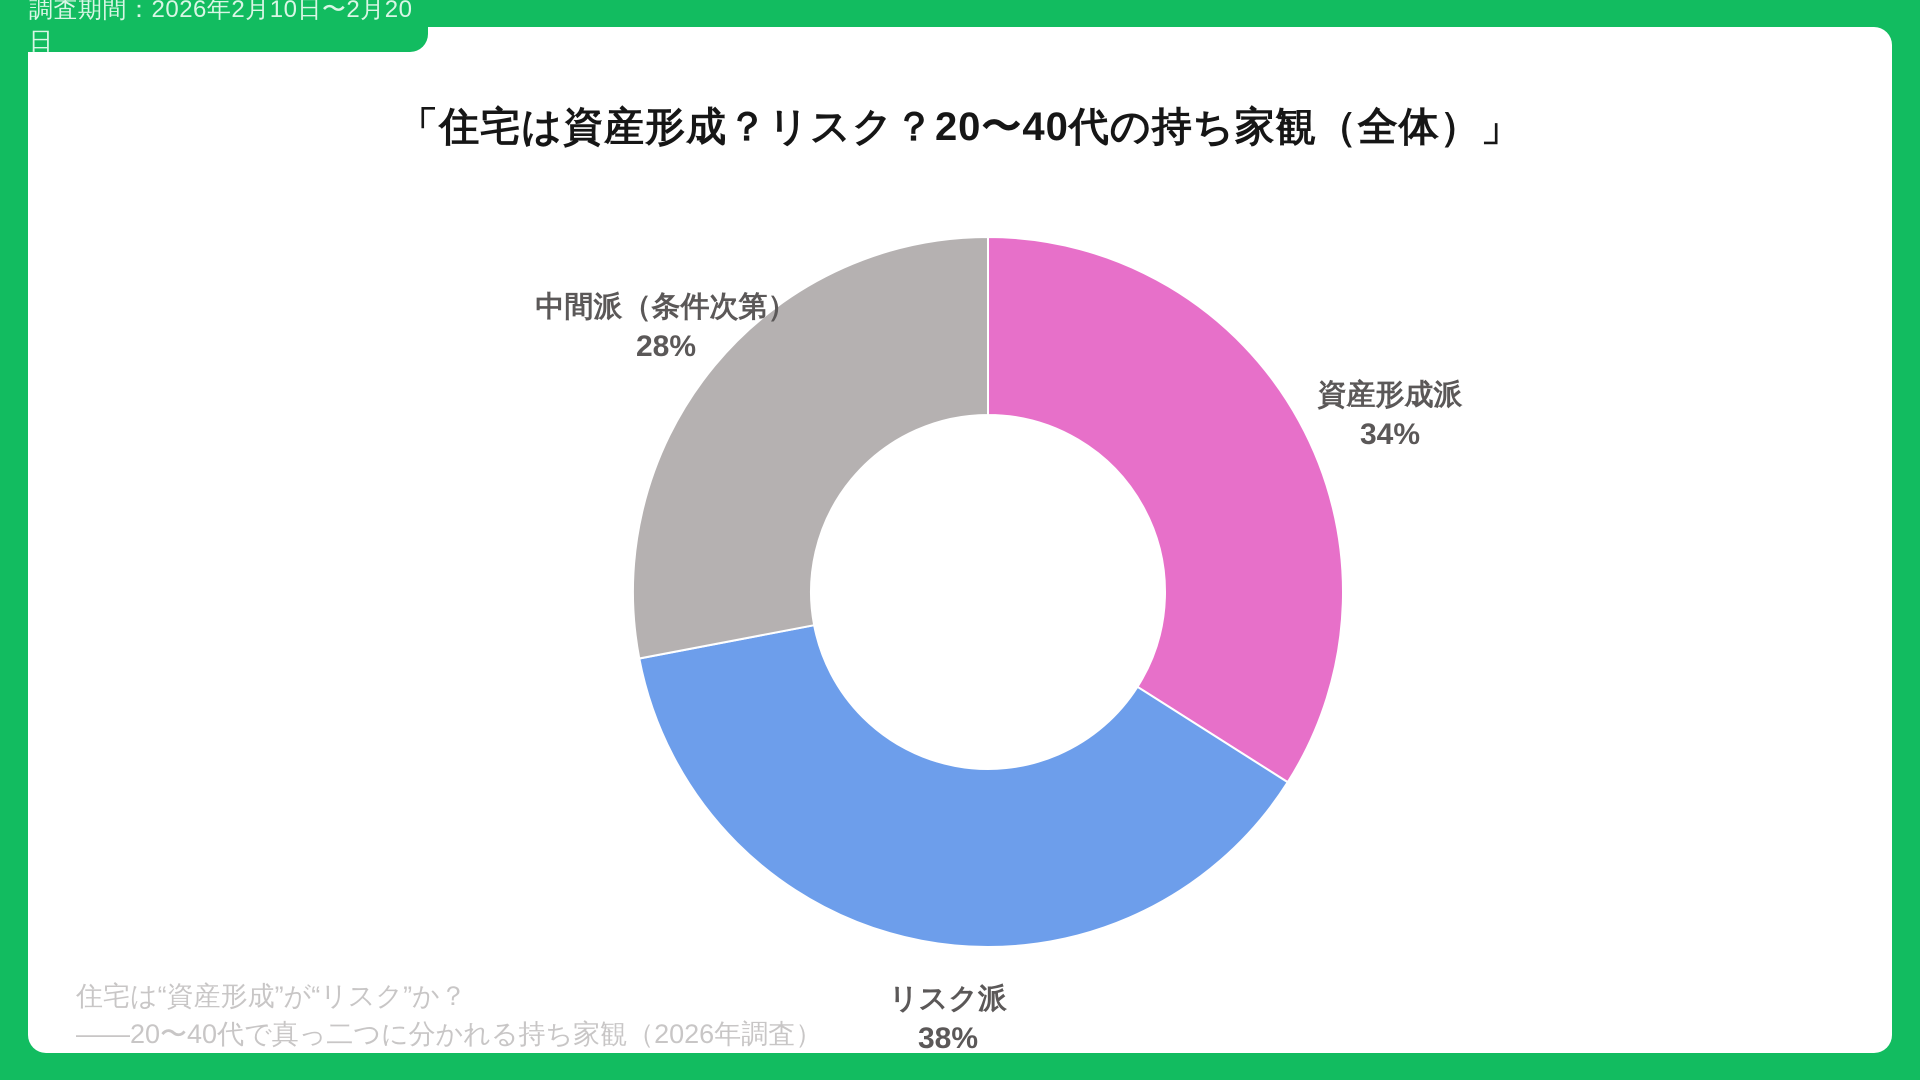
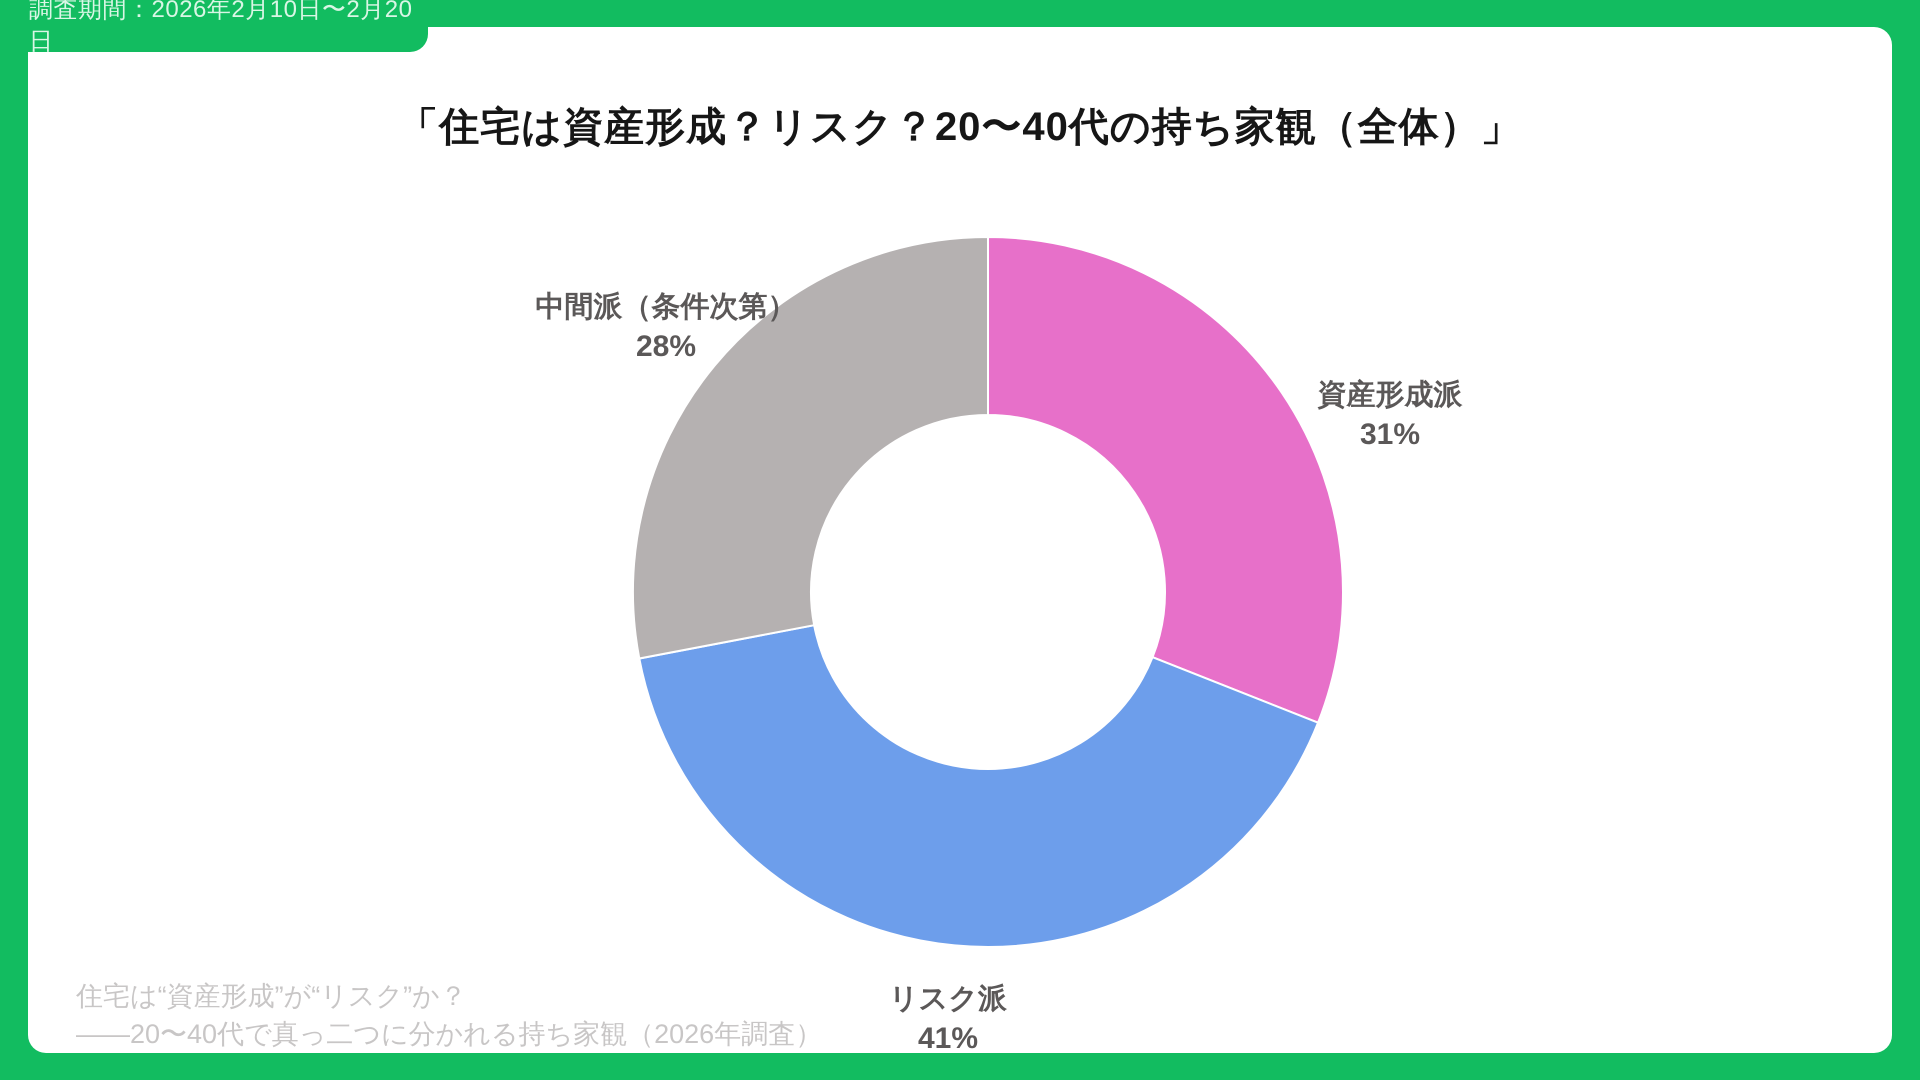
資産形成派: 34% -> 31%
リスク派: 38% -> 41%
